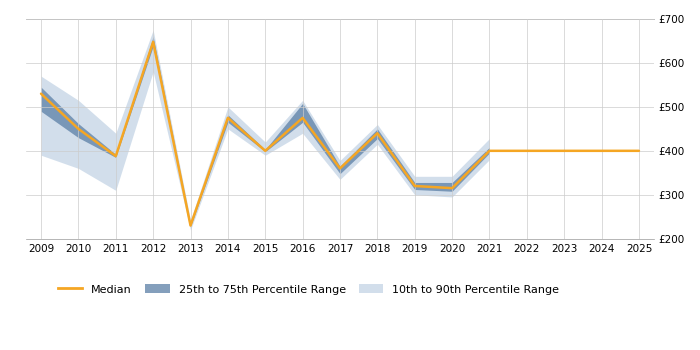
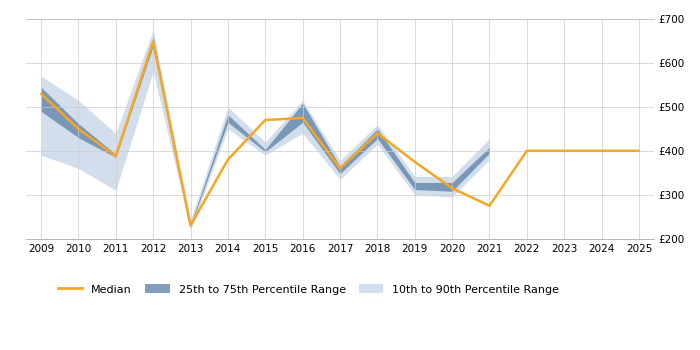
Median/2014: £475 -> £380
Median/2015: £400 -> £470
Median/2019: £320 -> £375
Median/2021: £400 -> £275
